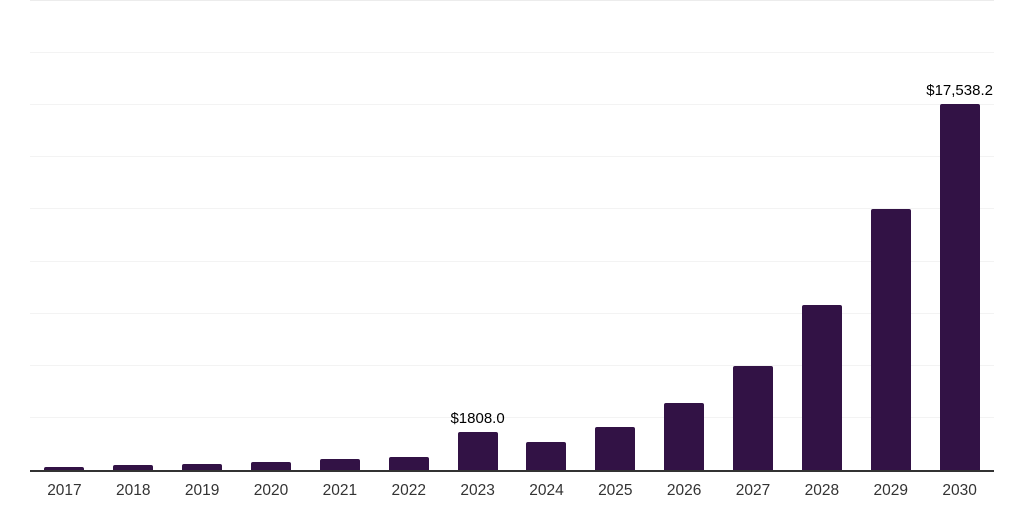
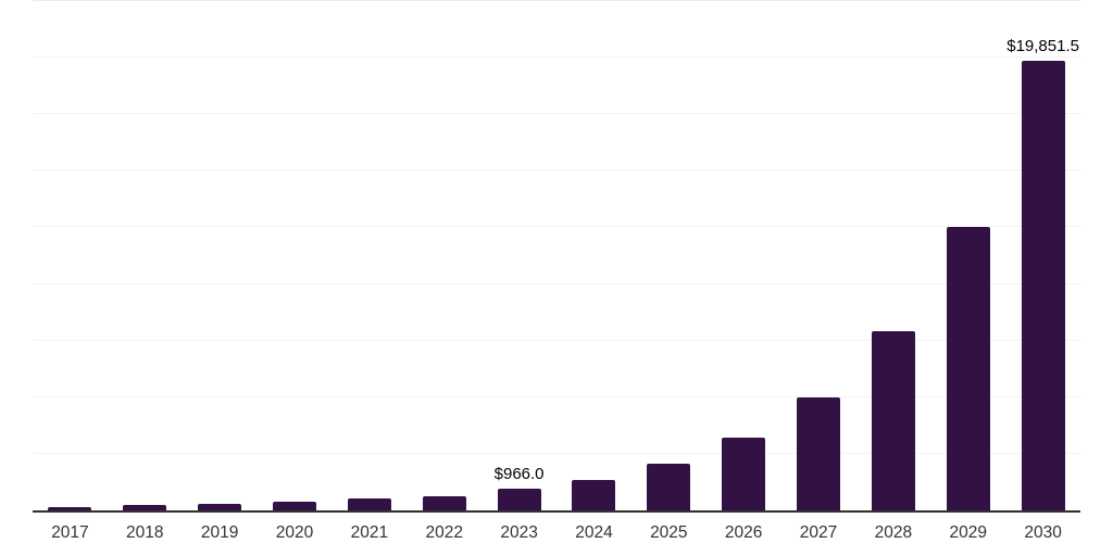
2023: $1808.0 -> $966.0
2030: $17,538.2 -> $19,851.5
